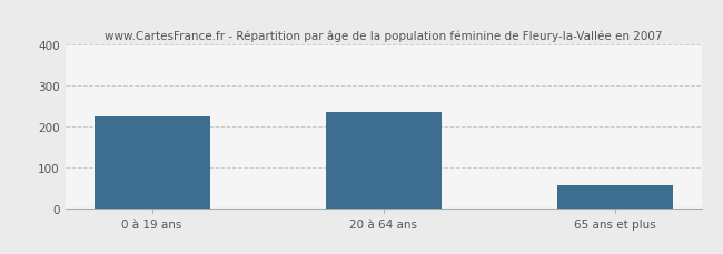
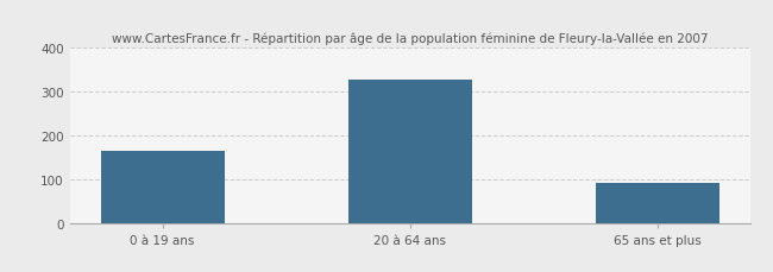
0 à 19 ans: 225 -> 165
20 à 64 ans: 235 -> 328
65 ans et plus: 55 -> 90
